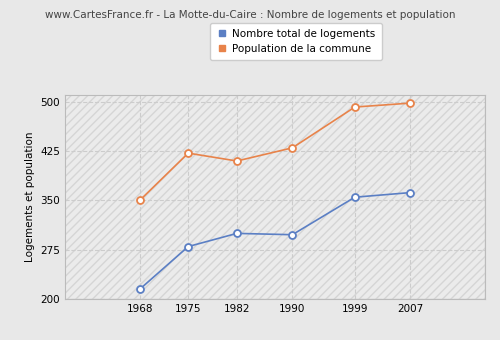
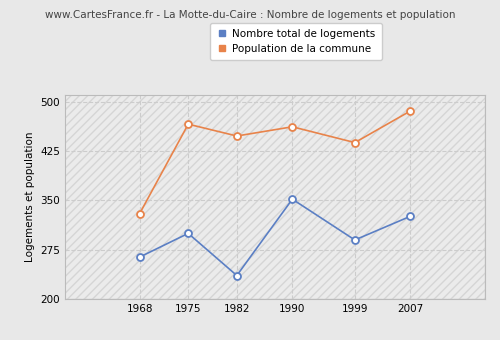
Nombre total de logements/1968: 215 -> 264
Population de la commune/1968: 350 -> 330
Nombre total de logements/1975: 280 -> 300
Population de la commune/1975: 422 -> 466
Nombre total de logements/1982: 300 -> 236
Population de la commune/1982: 410 -> 448
Nombre total de logements/1990: 298 -> 352
Population de la commune/1990: 430 -> 462
Nombre total de logements/1999: 355 -> 290
Population de la commune/1999: 492 -> 438
Nombre total de logements/2007: 362 -> 326
Population de la commune/2007: 498 -> 486
